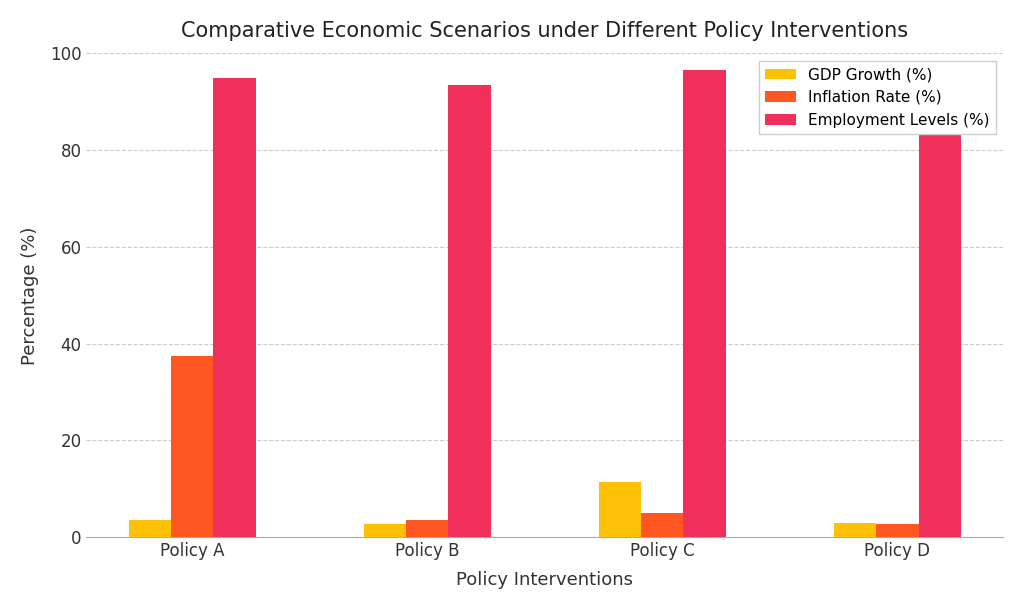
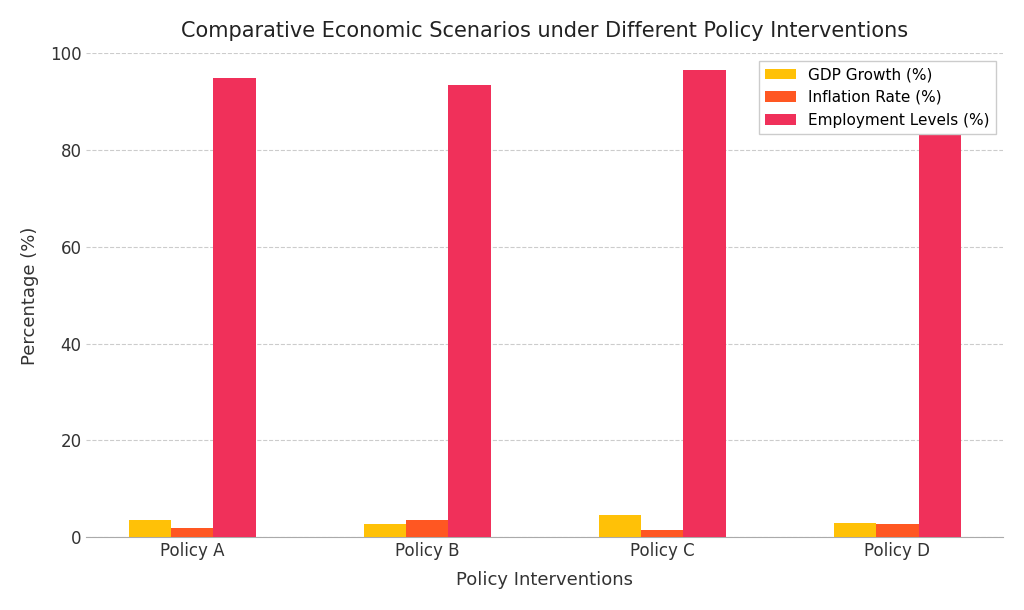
Inflation Rate (%)/Policy A: 37.5 -> 2.0
GDP Growth (%)/Policy C: 11.5 -> 4.5
Inflation Rate (%)/Policy C: 5.0 -> 1.5
